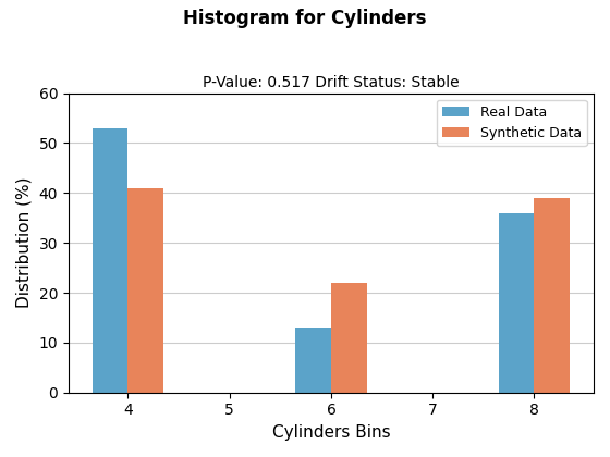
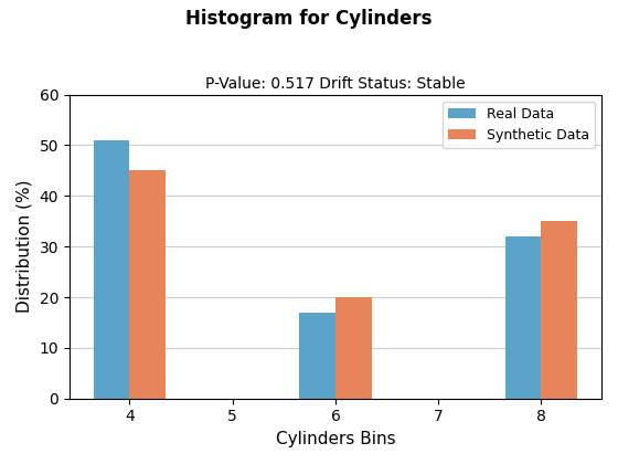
Real Data/4: 53 -> 51
Synthetic Data/4: 41 -> 45
Real Data/6: 13 -> 17
Synthetic Data/6: 22 -> 20
Real Data/8: 36 -> 32
Synthetic Data/8: 39 -> 35
